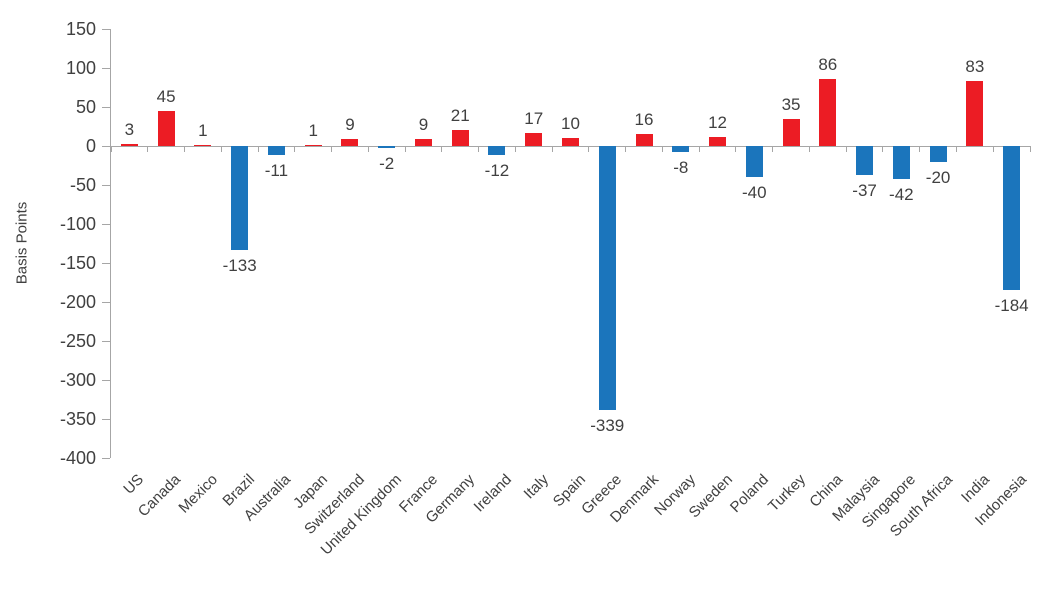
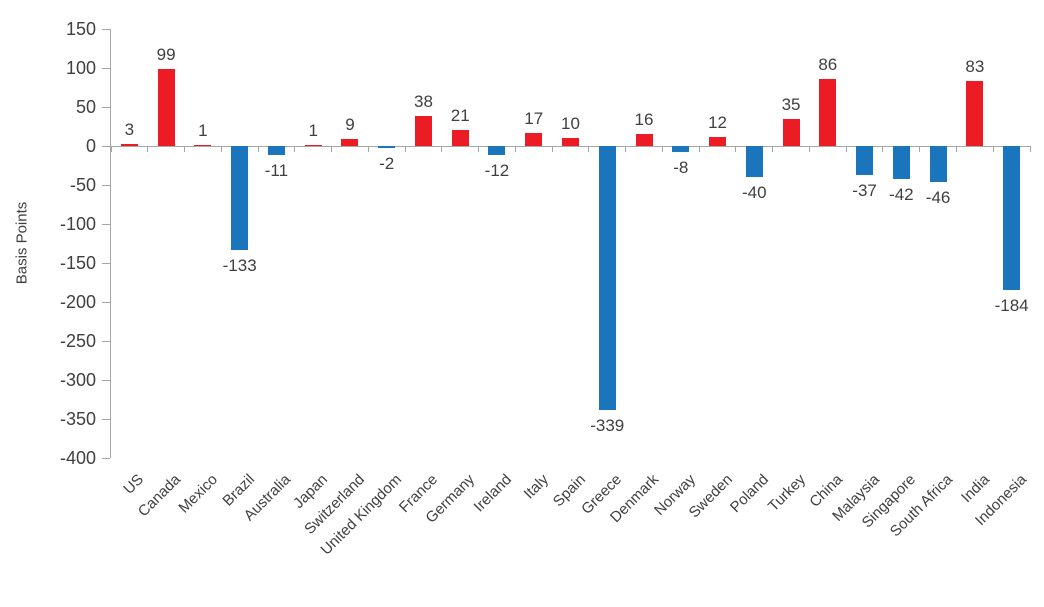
Canada: 45 -> 99
France: 9 -> 38
South Africa: -20 -> -46
